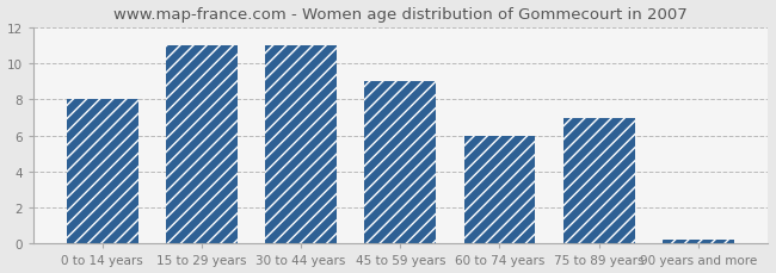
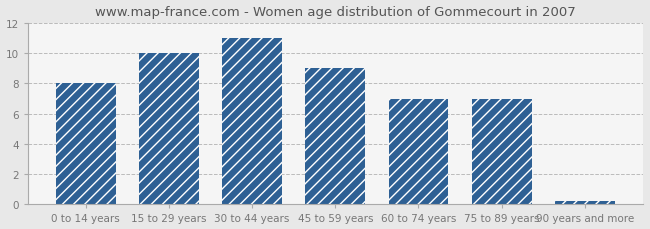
15 to 29 years: 11.0 -> 10.0
60 to 74 years: 6.0 -> 7.0
